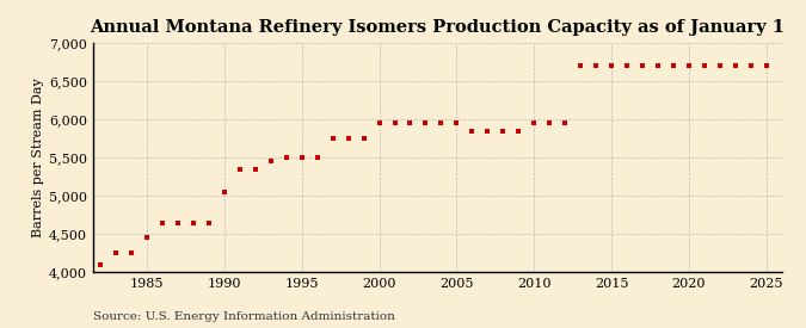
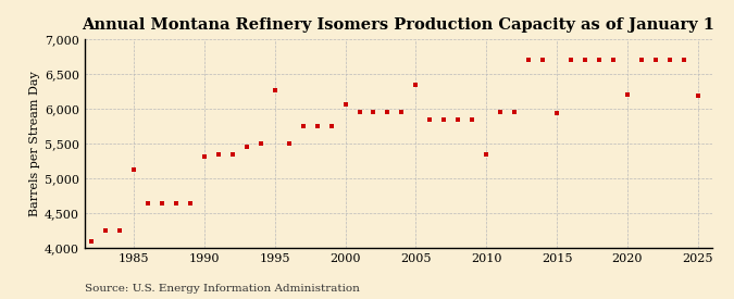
1985: 4,450 -> 5,120
1990: 5,050 -> 5,320
1995: 5,500 -> 6,260
2000: 5,950 -> 6,060
2005: 5,950 -> 6,340
2010: 5,950 -> 5,340
2015: 6,700 -> 5,940
2020: 6,700 -> 6,200
2025: 6,700 -> 6,180
